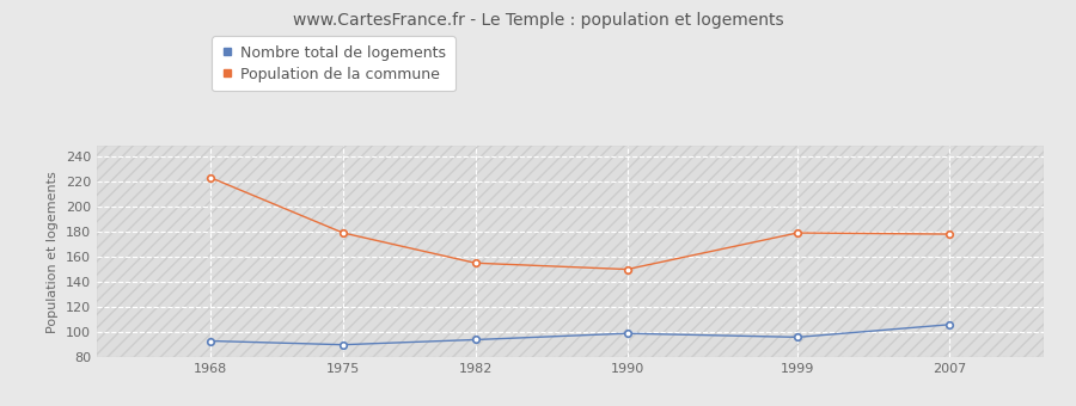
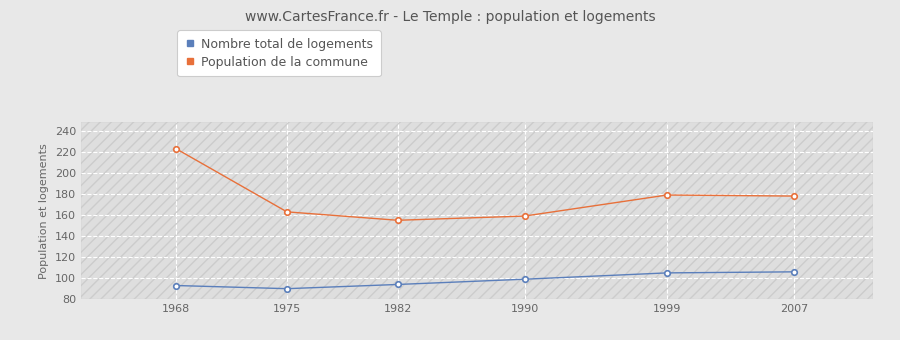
Population de la commune/1975: 179 -> 163
Population de la commune/1990: 150 -> 159
Nombre total de logements/1999: 96 -> 105
